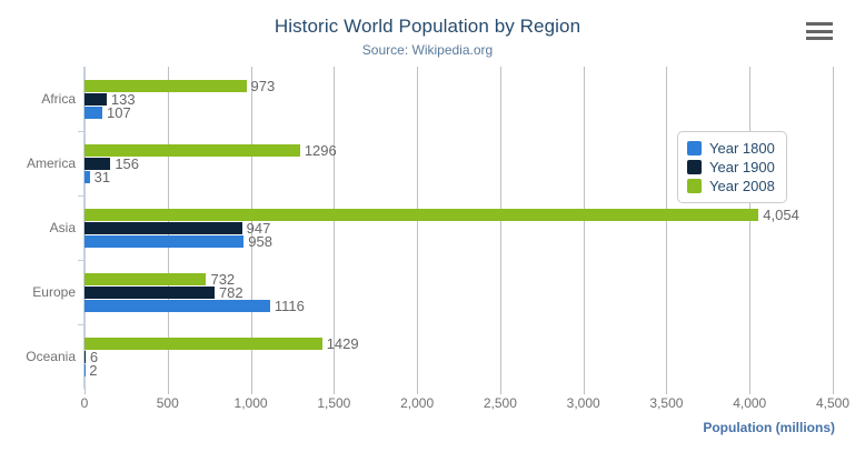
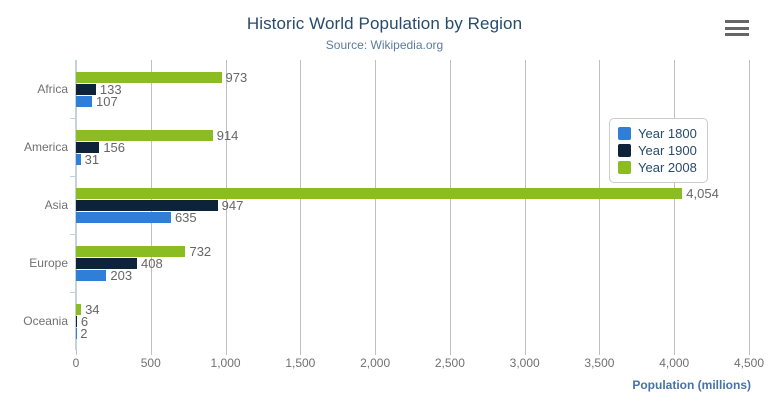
Year 2008/America: 1296 -> 914
Year 1800/Asia: 958 -> 635
Year 1800/Europe: 1116 -> 203
Year 1900/Europe: 782 -> 408
Year 2008/Oceania: 1429 -> 34
